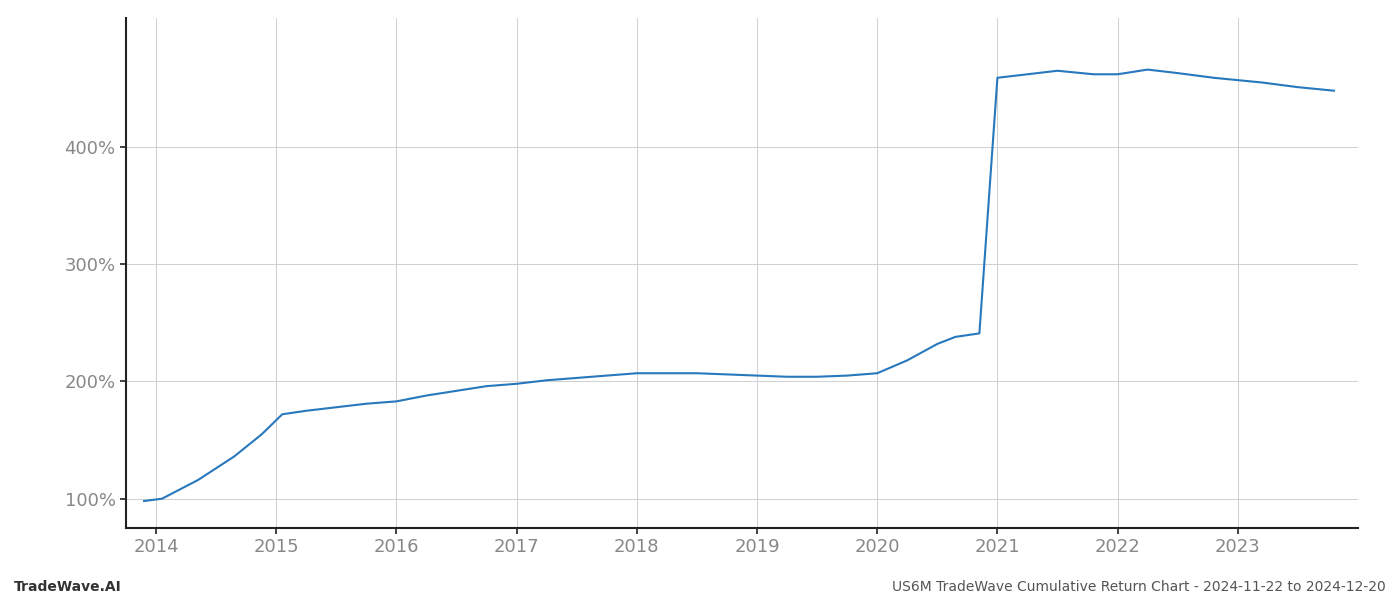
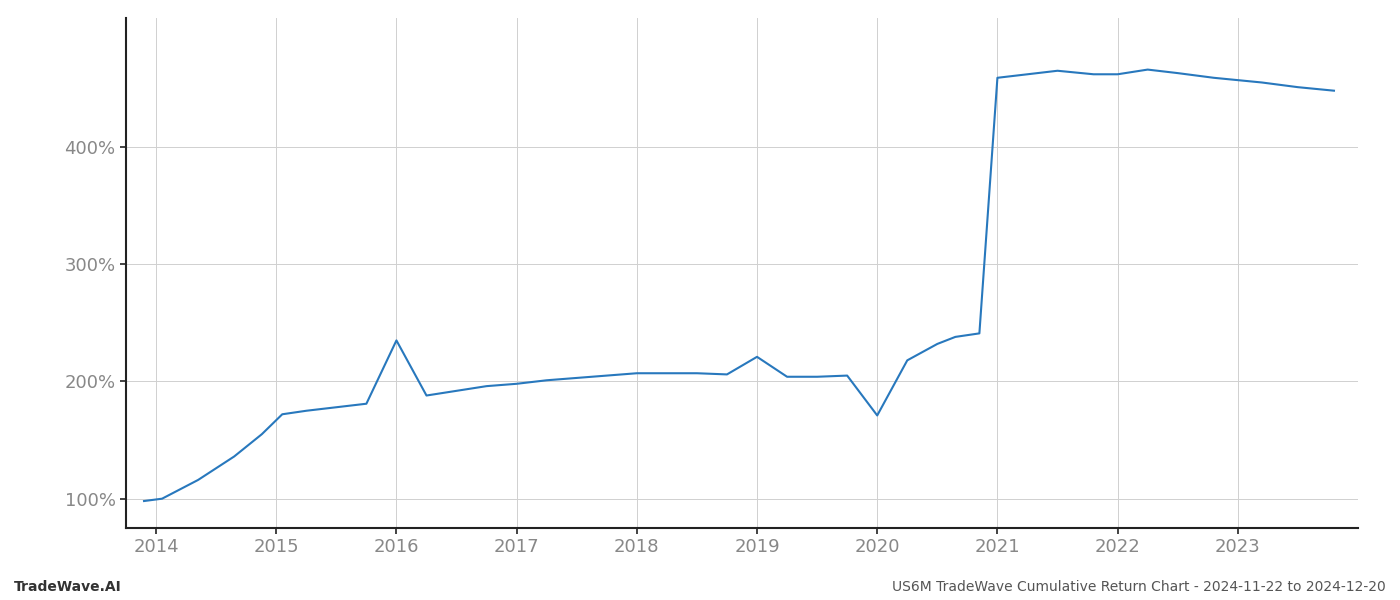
2016: 183% -> 235%
2019: 205% -> 221%
2020: 207% -> 171%
